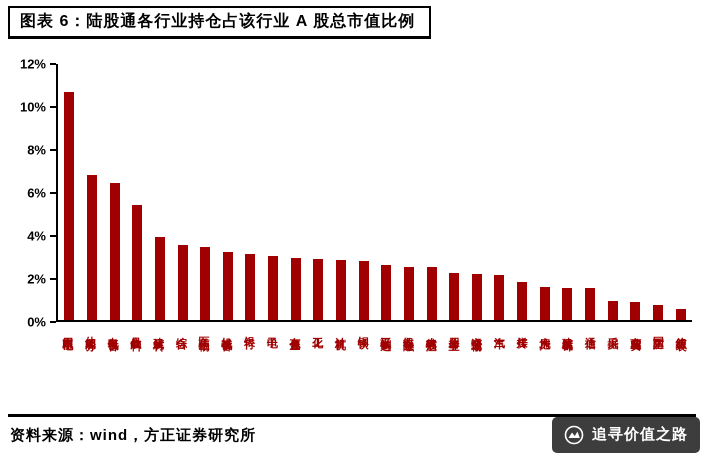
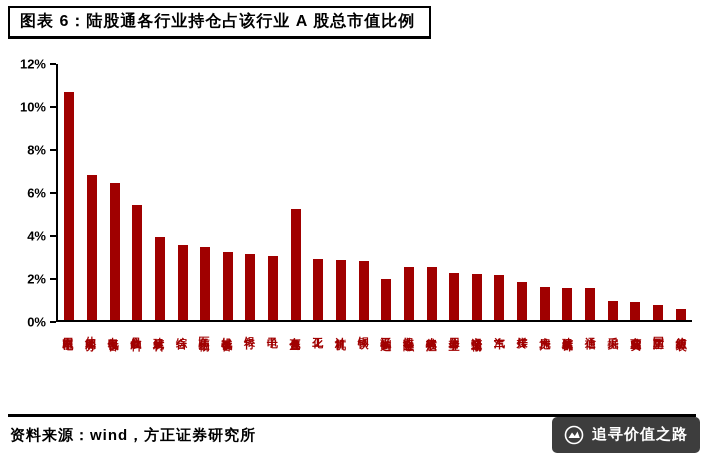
有色金属: 2.9% -> 5.2%
轻工制造: 2.6% -> 1.9%
